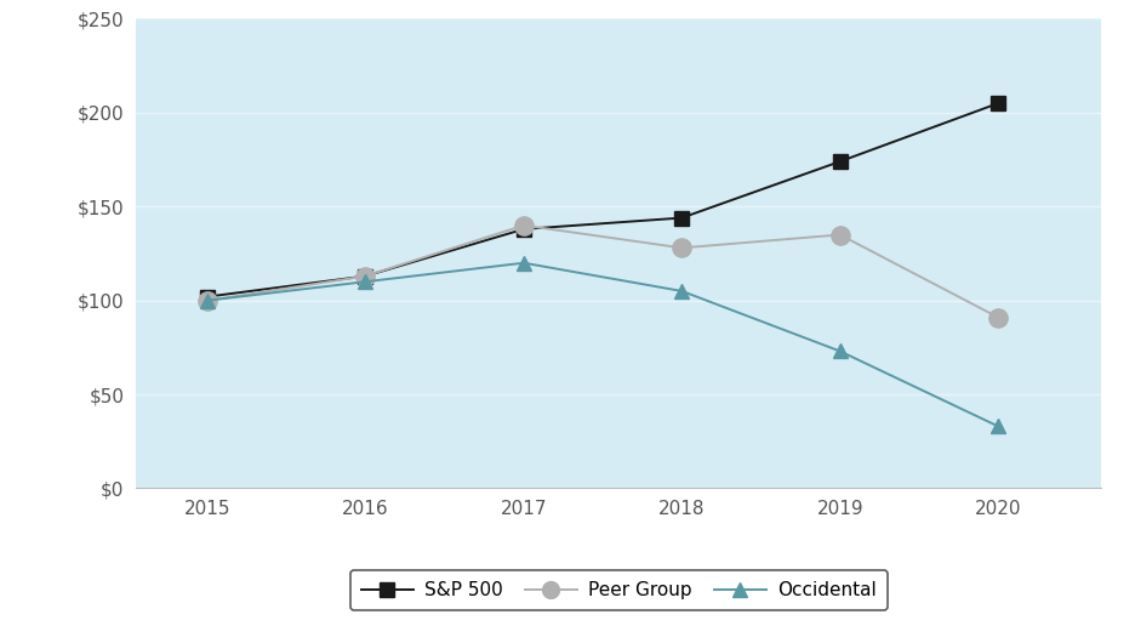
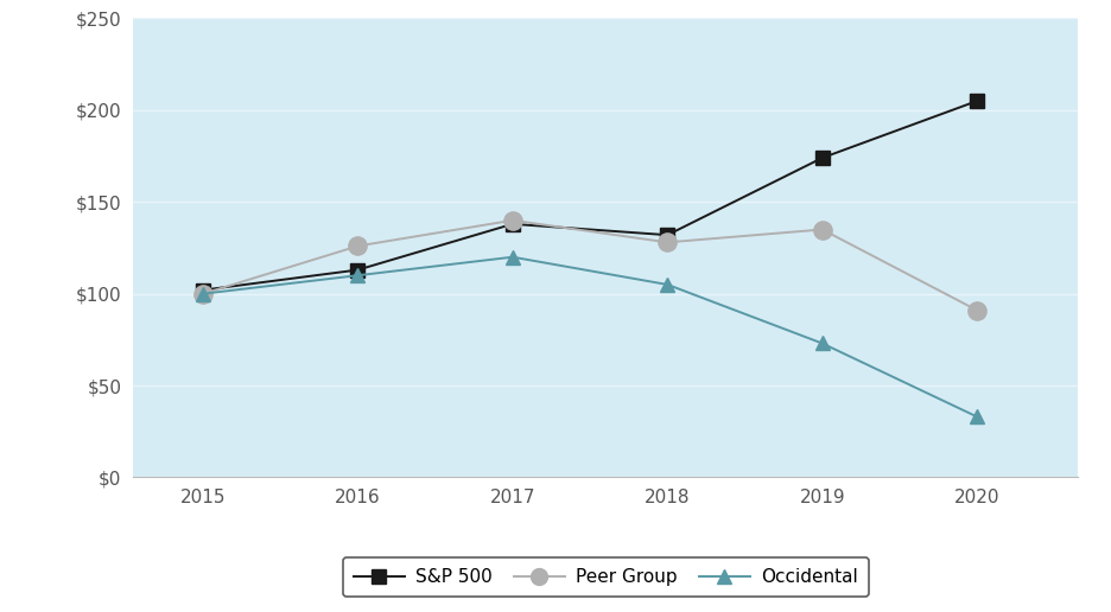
Peer Group/2016: $113 -> $126
S&P 500/2018: $144 -> $132
